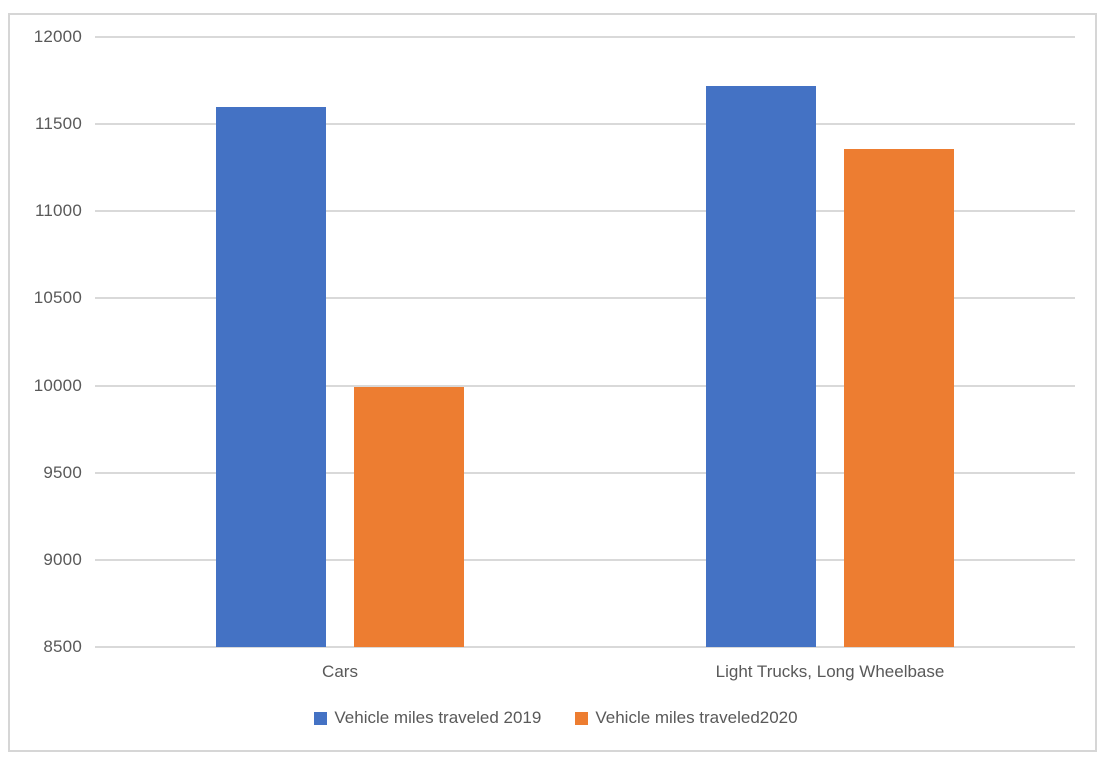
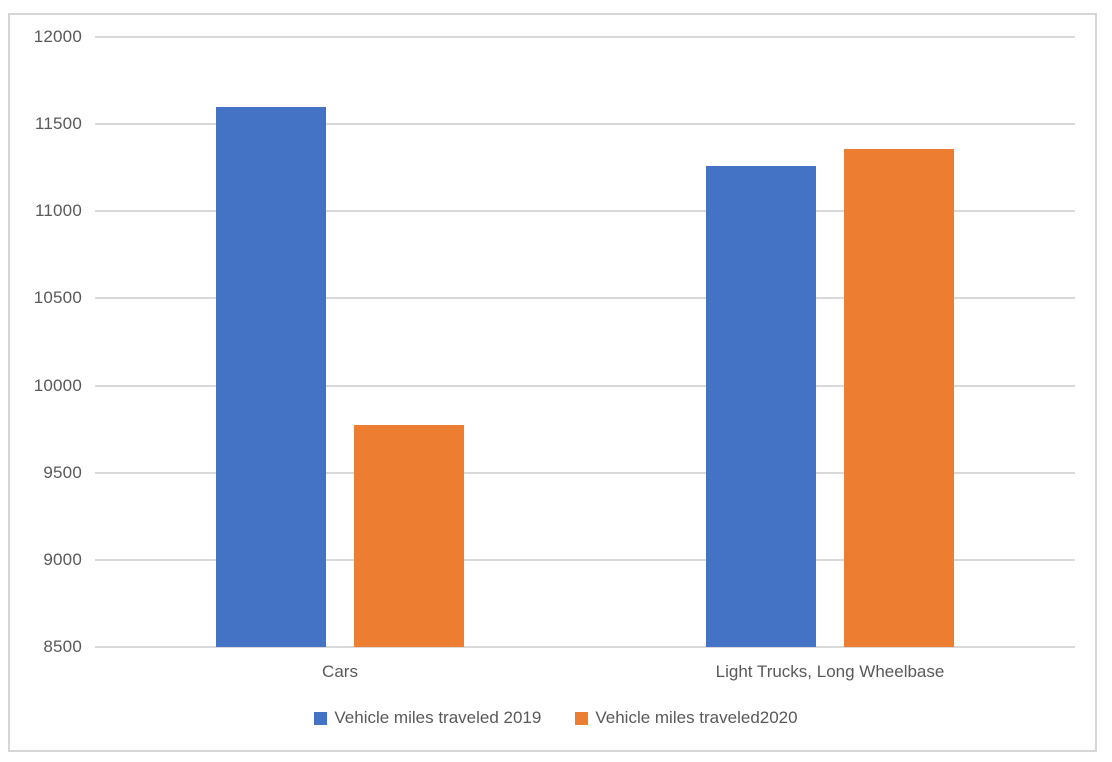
Vehicle miles traveled2020/Cars: 9990 -> 9780
Vehicle miles traveled 2019/Light Trucks, Long Wheelbase: 11720 -> 11260
